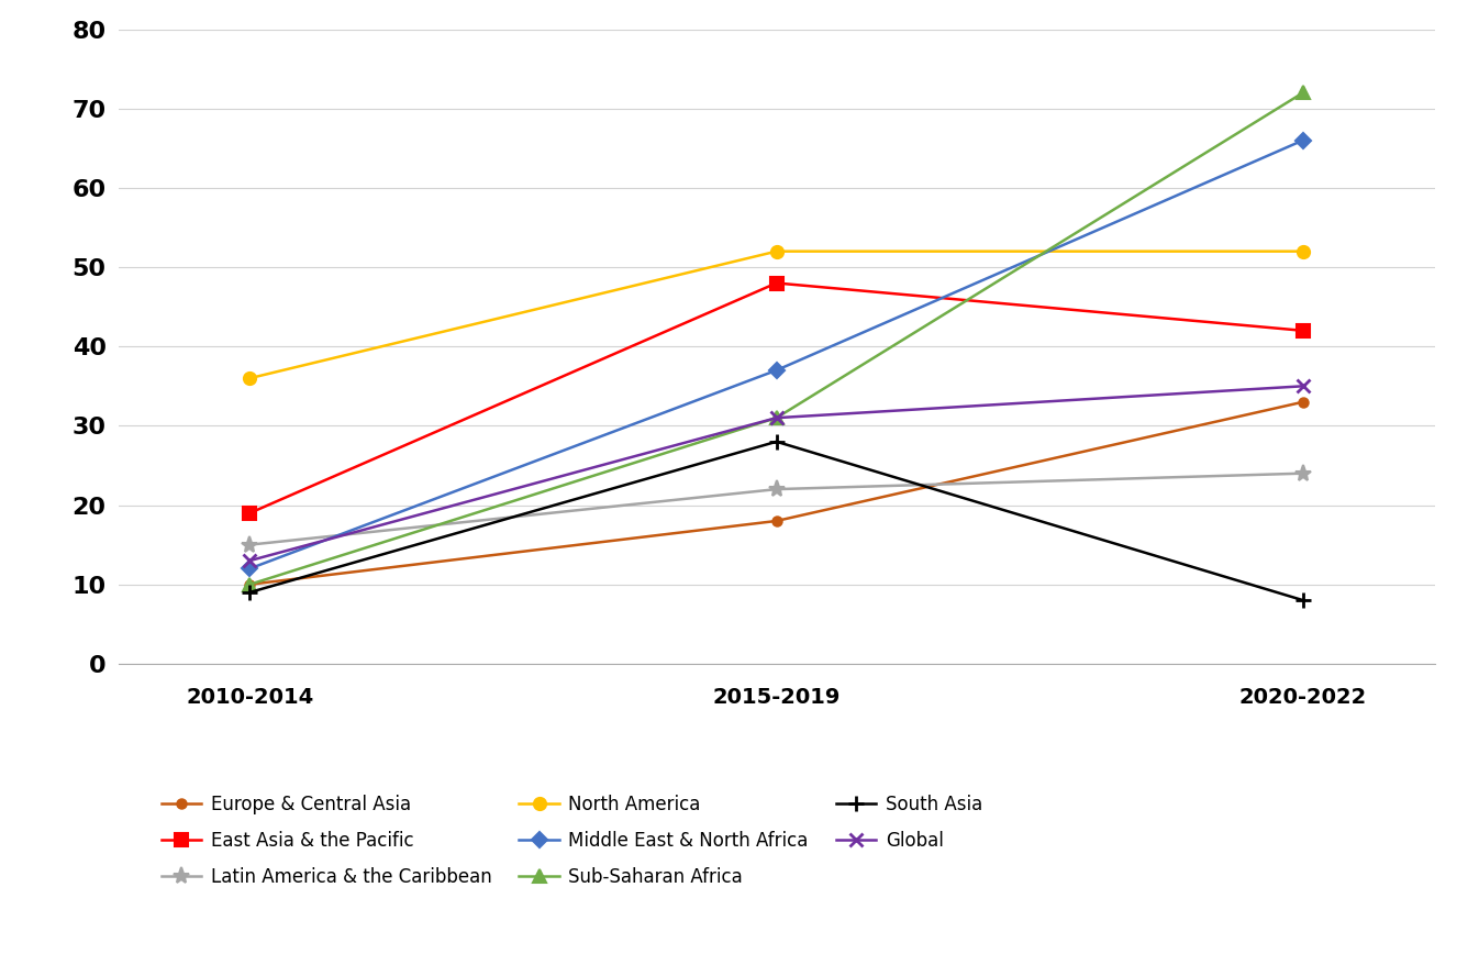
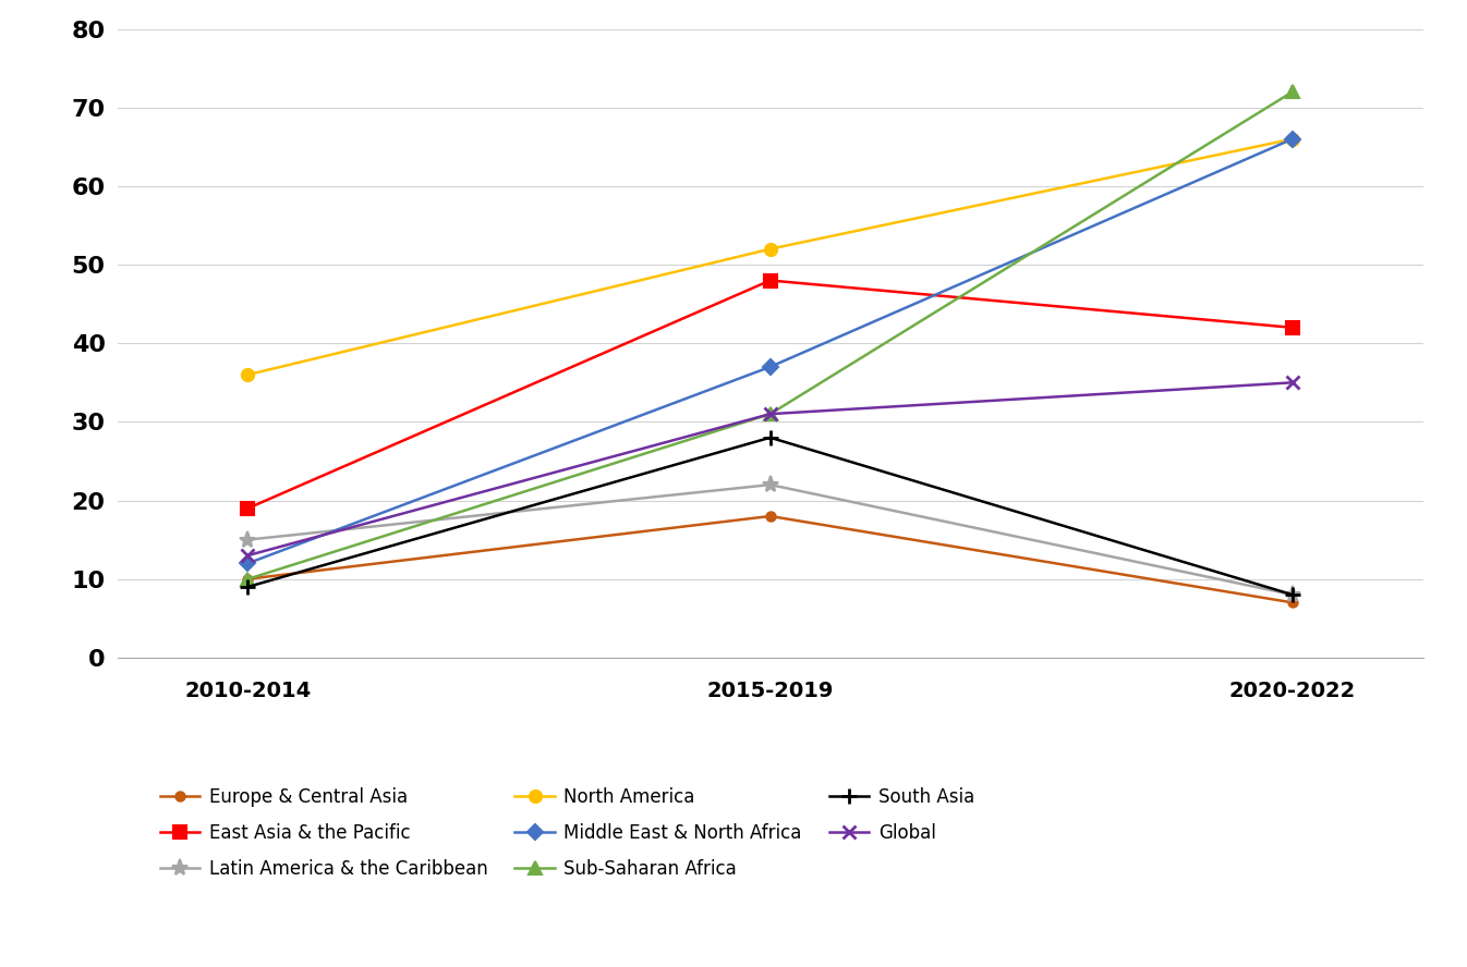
Europe & Central Asia/2020-2022: 33 -> 7
Latin America & the Caribbean/2020-2022: 24 -> 8
North America/2020-2022: 52 -> 66
